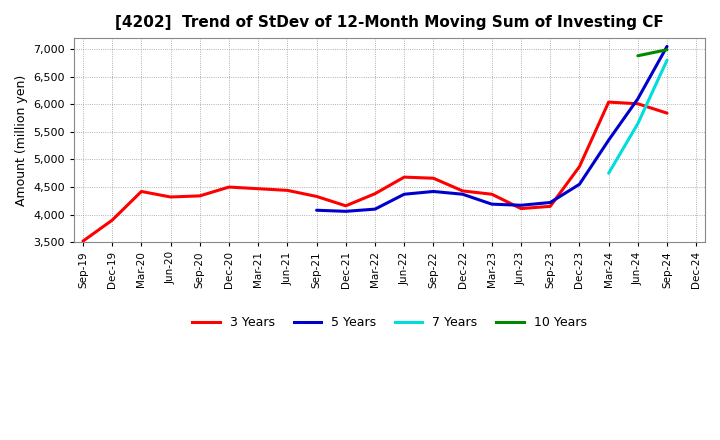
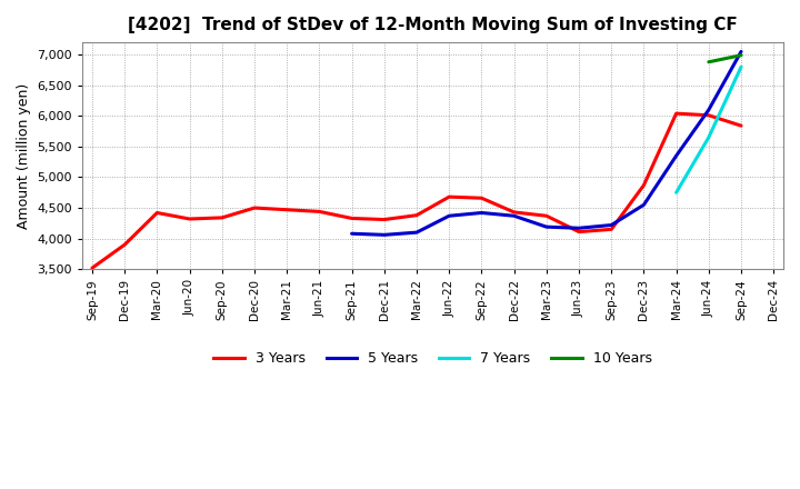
3 Years/Dec-21: 4,160 -> 4,310
